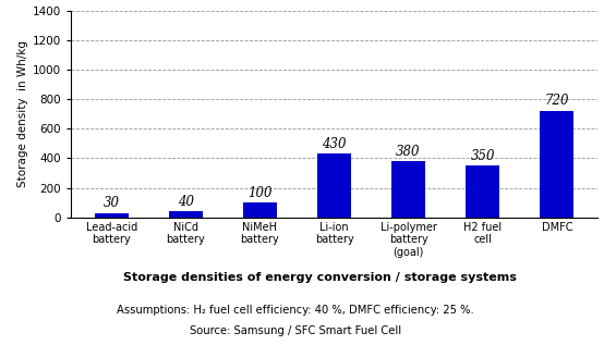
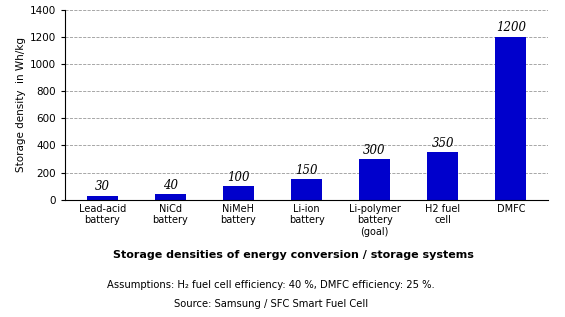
Li-ion battery: 430 -> 150
Li-polymer battery (goal): 380 -> 300
DMFC: 720 -> 1200
